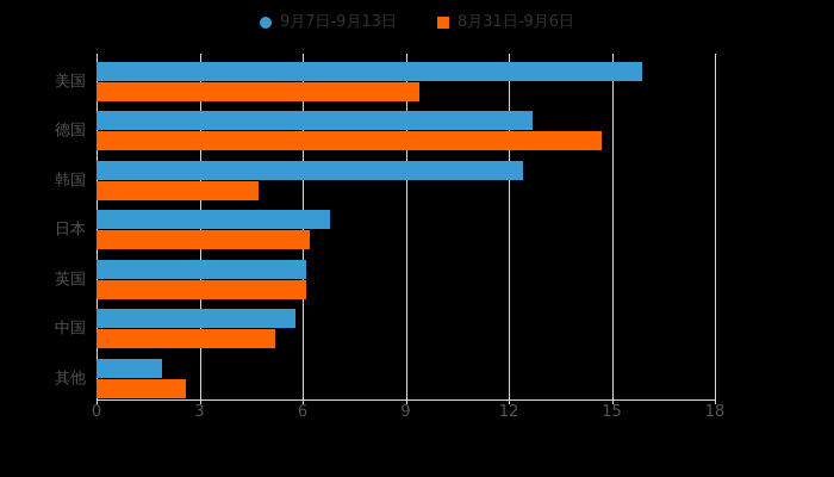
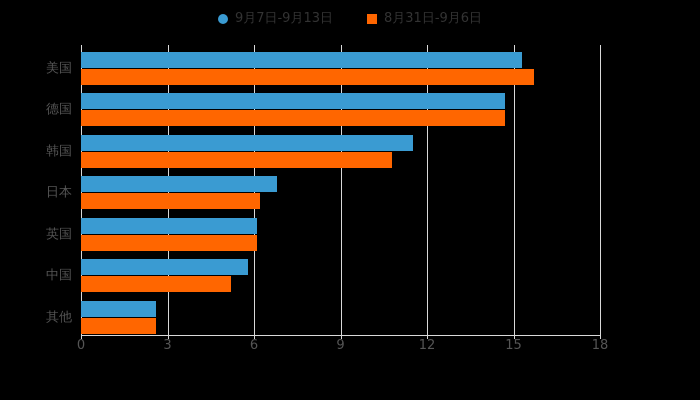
9月7日-9月13日/美国: 15.9 -> 15.3
8月31日-9月6日/美国: 9.4 -> 15.7
9月7日-9月13日/德国: 12.7 -> 14.7
9月7日-9月13日/韩国: 12.4 -> 11.5
8月31日-9月6日/韩国: 4.7 -> 10.8
9月7日-9月13日/其他: 1.9 -> 2.6
